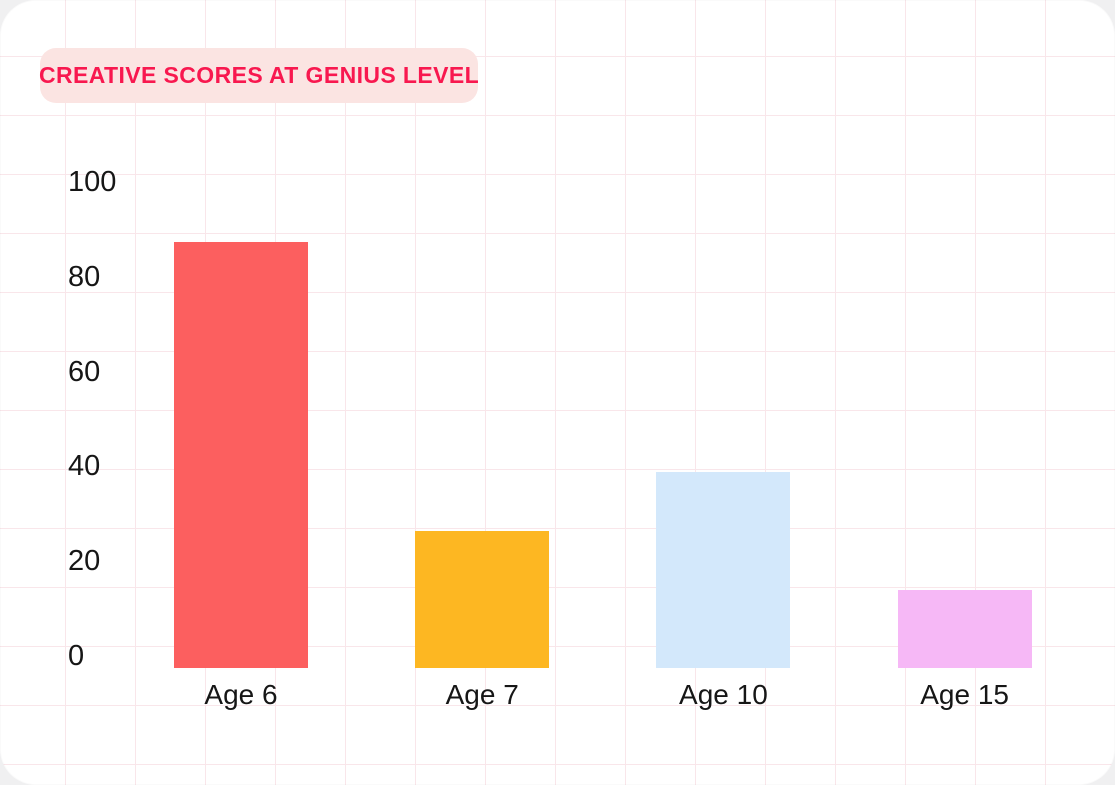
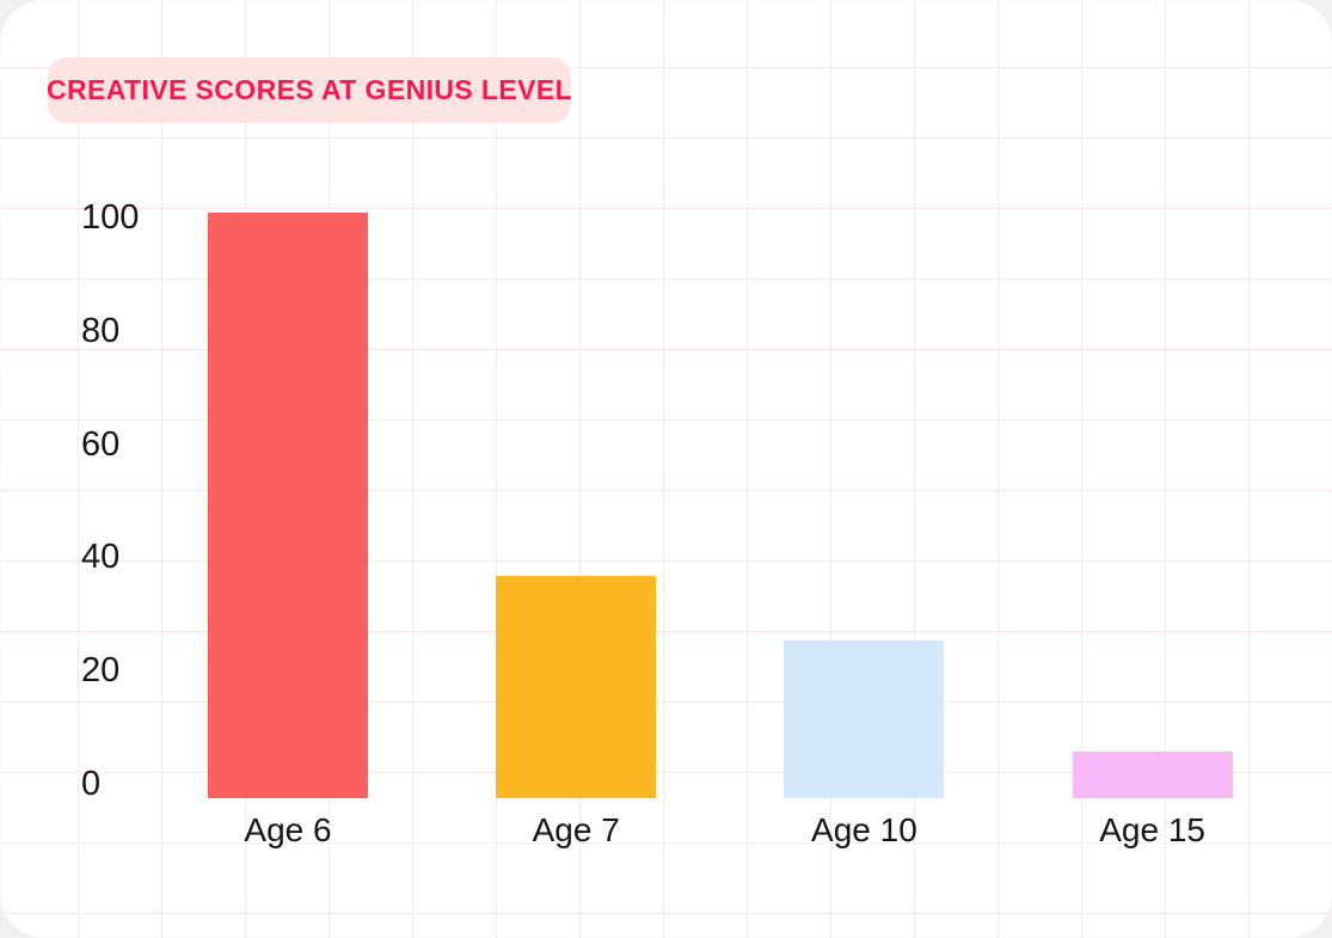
Age 6: 87 -> 100
Age 7: 28 -> 38
Age 10: 40 -> 27
Age 15: 16 -> 8
